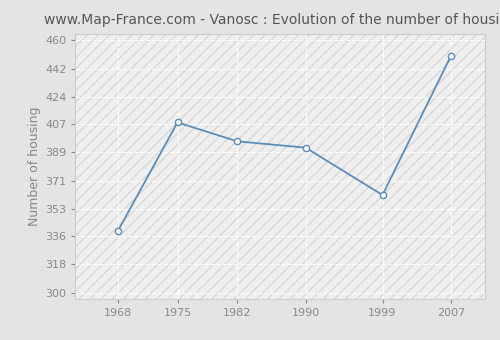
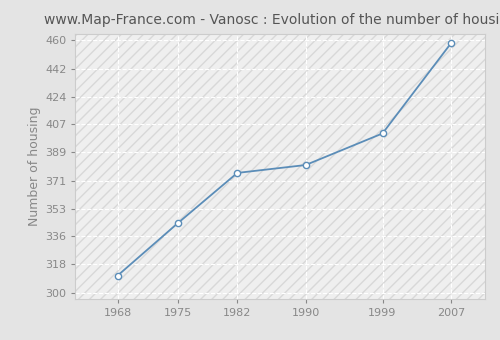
1968: 339 -> 311
1975: 408 -> 344
1982: 396 -> 376
1990: 392 -> 381
1999: 362 -> 401
2007: 450 -> 458
